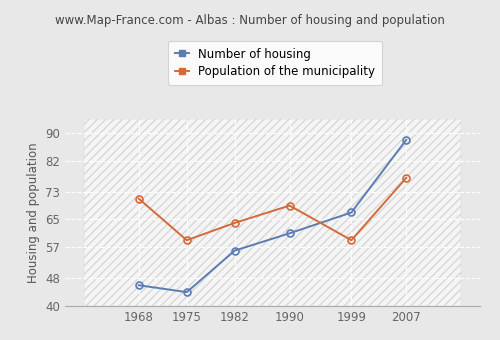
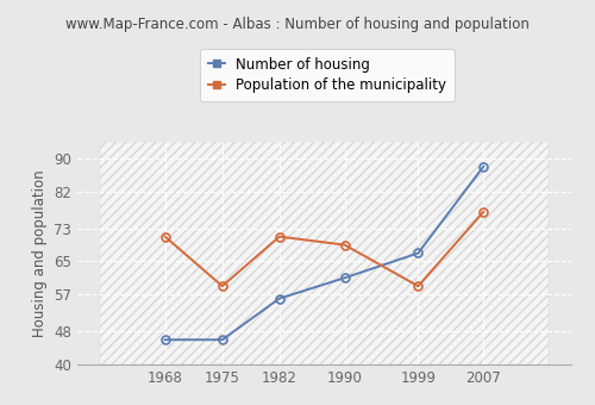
Number of housing/1975: 44 -> 46
Population of the municipality/1982: 64 -> 71
